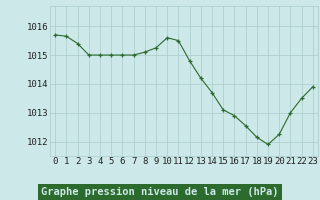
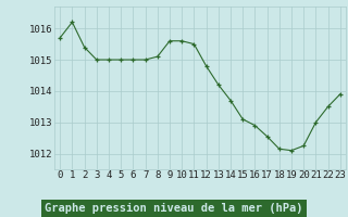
1: 1015.65 -> 1016.20
9: 1015.25 -> 1015.60
19: 1011.90 -> 1012.10
